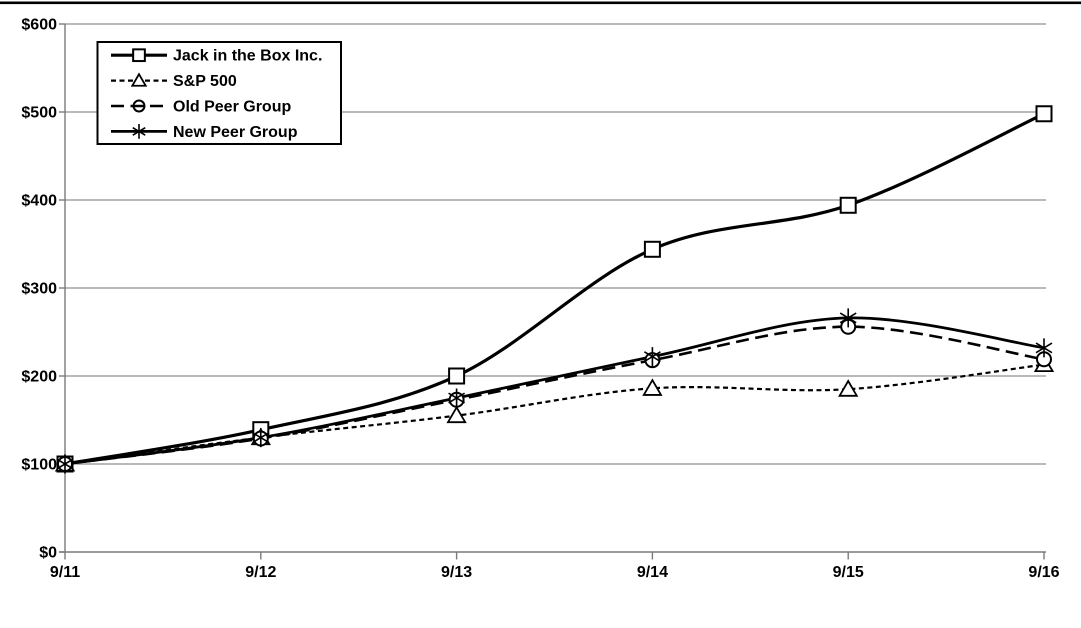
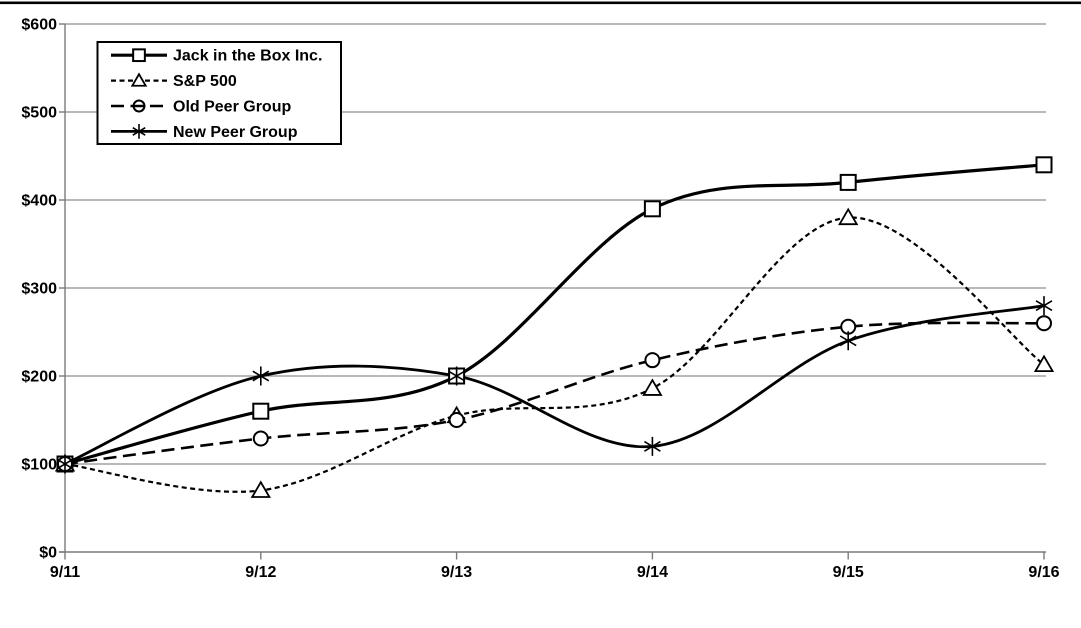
Jack in the Box Inc./9/12: $140 -> $160
S&P 500/9/12: $130 -> $70
New Peer Group/9/12: $130 -> $200
Old Peer Group/9/13: $170 -> $150
New Peer Group/9/13: $180 -> $200
Jack in the Box Inc./9/14: $340 -> $390
New Peer Group/9/14: $220 -> $120
Jack in the Box Inc./9/15: $390 -> $420
S&P 500/9/15: $180 -> $380
New Peer Group/9/15: $270 -> $240
Jack in the Box Inc./9/16: $500 -> $440
Old Peer Group/9/16: $220 -> $260
New Peer Group/9/16: $230 -> $280
